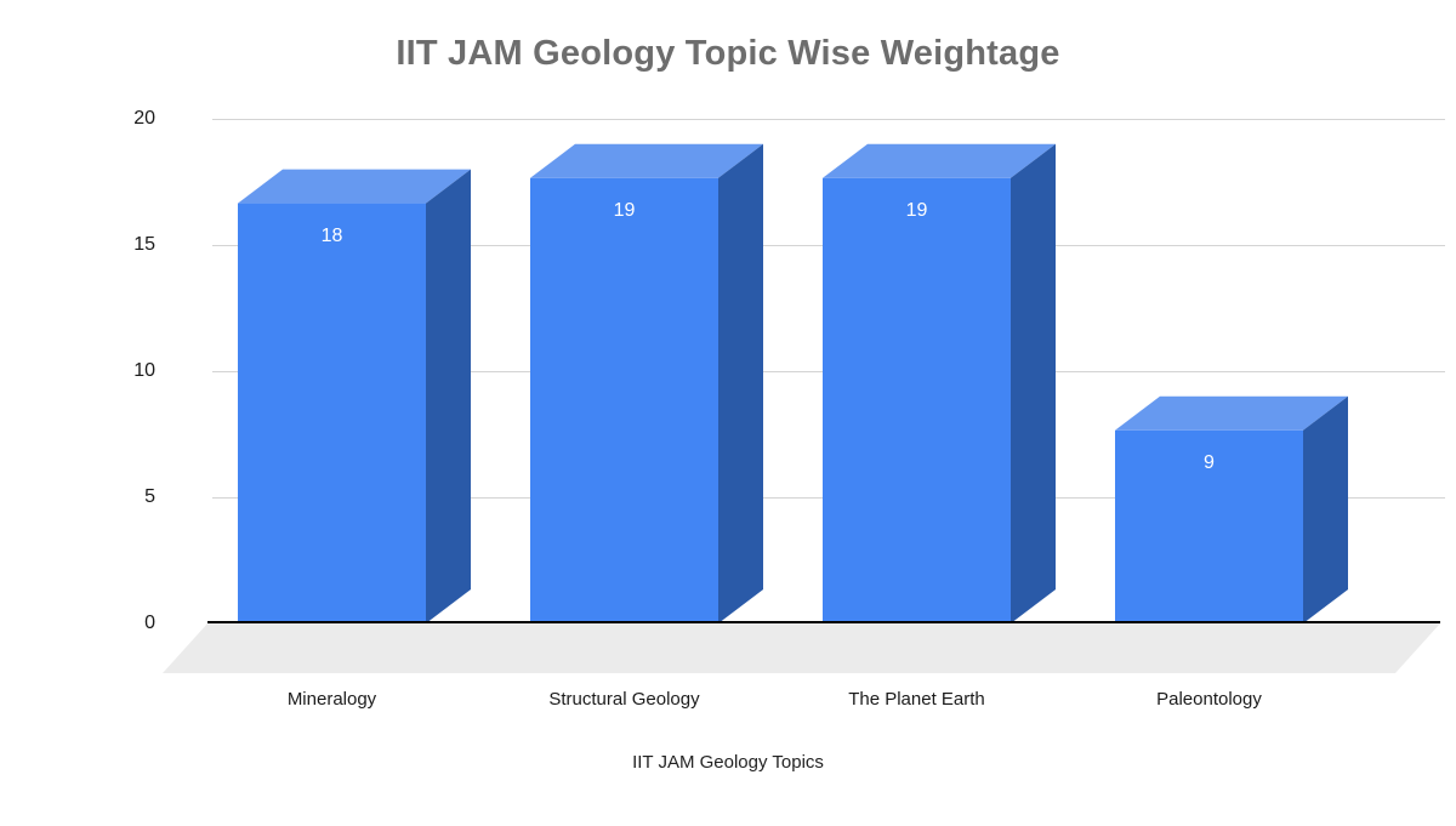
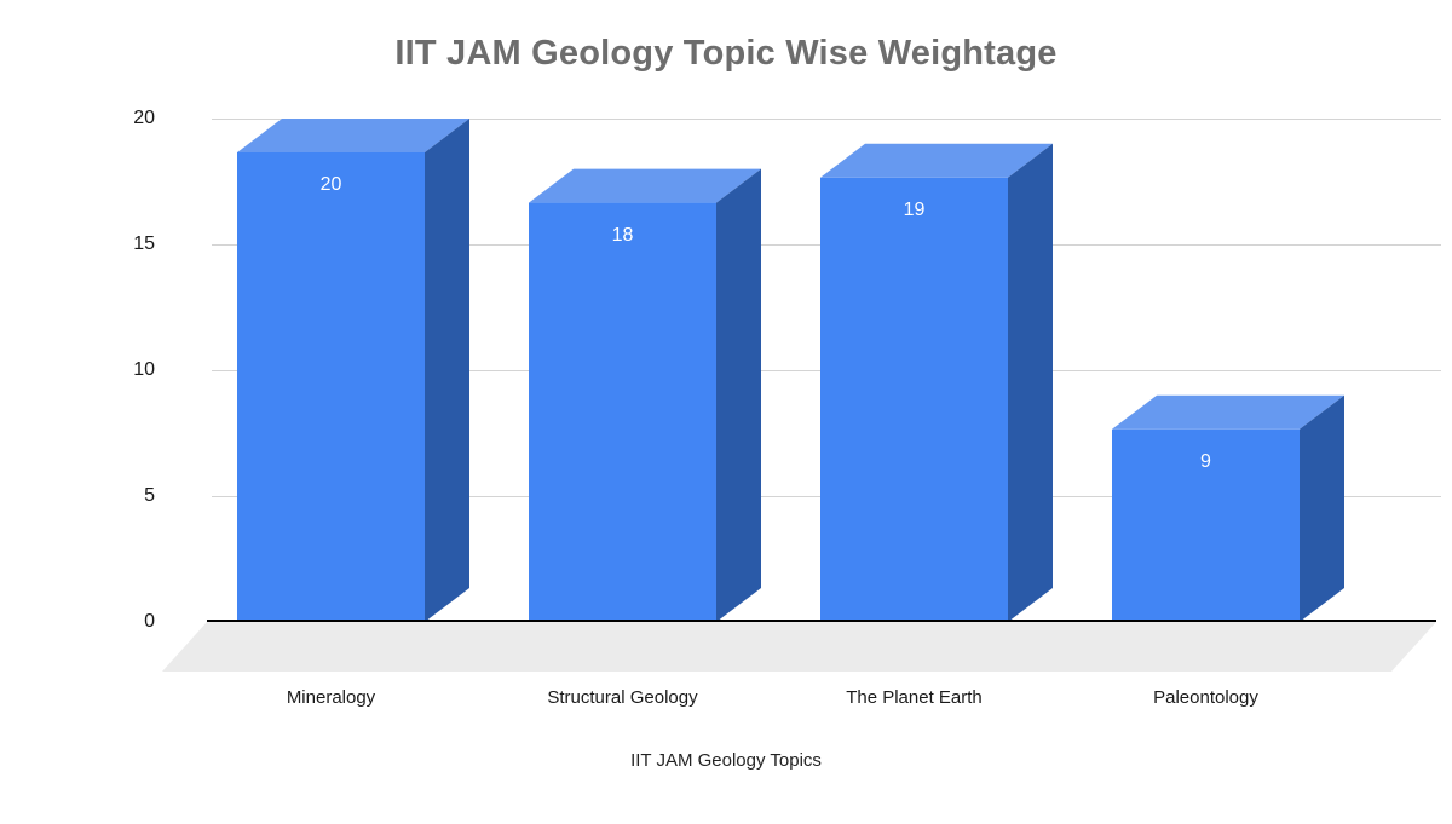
Mineralogy: 18 -> 20
Structural Geology: 19 -> 18
